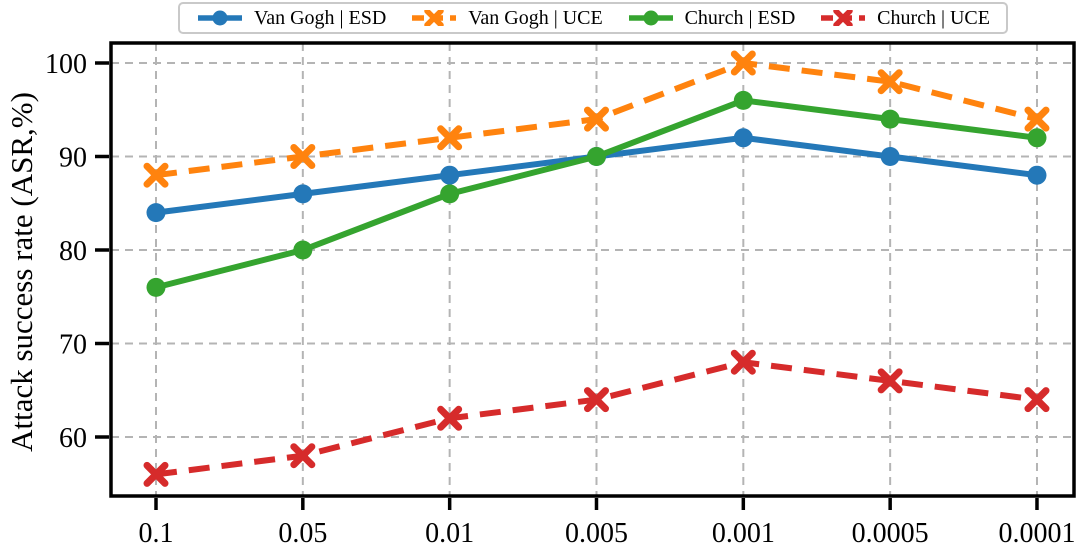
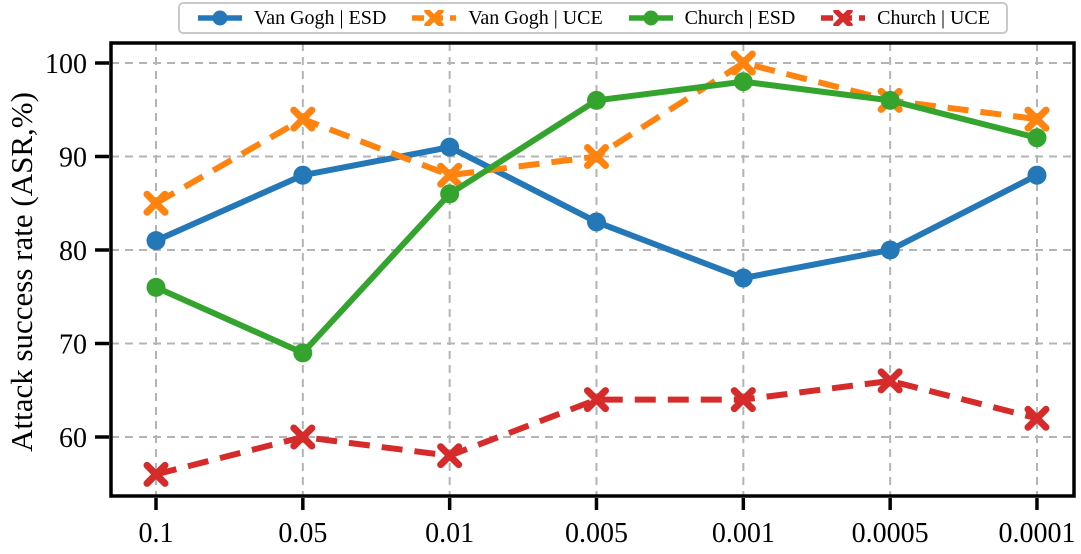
Van Gogh | ESD/0.1: 84 -> 81
Van Gogh | UCE/0.1: 88 -> 85
Van Gogh | ESD/0.05: 86 -> 88
Van Gogh | UCE/0.05: 90 -> 94
Church | ESD/0.05: 80 -> 69
Church | UCE/0.05: 58 -> 60
Van Gogh | ESD/0.01: 88 -> 91
Van Gogh | UCE/0.01: 92 -> 88
Church | UCE/0.01: 62 -> 58
Van Gogh | ESD/0.005: 90 -> 83
Van Gogh | UCE/0.005: 94 -> 90
Church | ESD/0.005: 90 -> 96
Van Gogh | ESD/0.001: 92 -> 77
Church | ESD/0.001: 96 -> 98
Church | UCE/0.001: 68 -> 64
Van Gogh | ESD/0.0005: 90 -> 80
Van Gogh | UCE/0.0005: 98 -> 96
Church | ESD/0.0005: 94 -> 96
Church | UCE/0.0001: 64 -> 62
